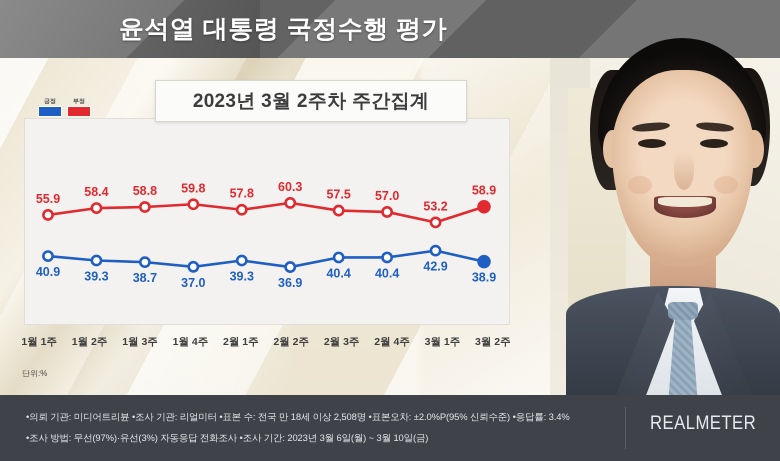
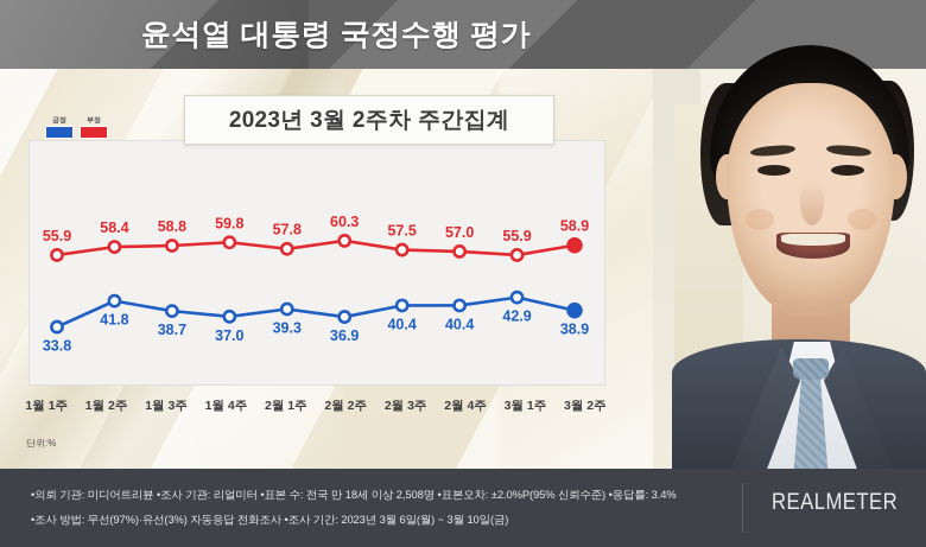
긍정/1월 1주: 40.9 -> 33.8
긍정/1월 2주: 39.3 -> 41.8
부정/3월 1주: 53.2 -> 55.9
